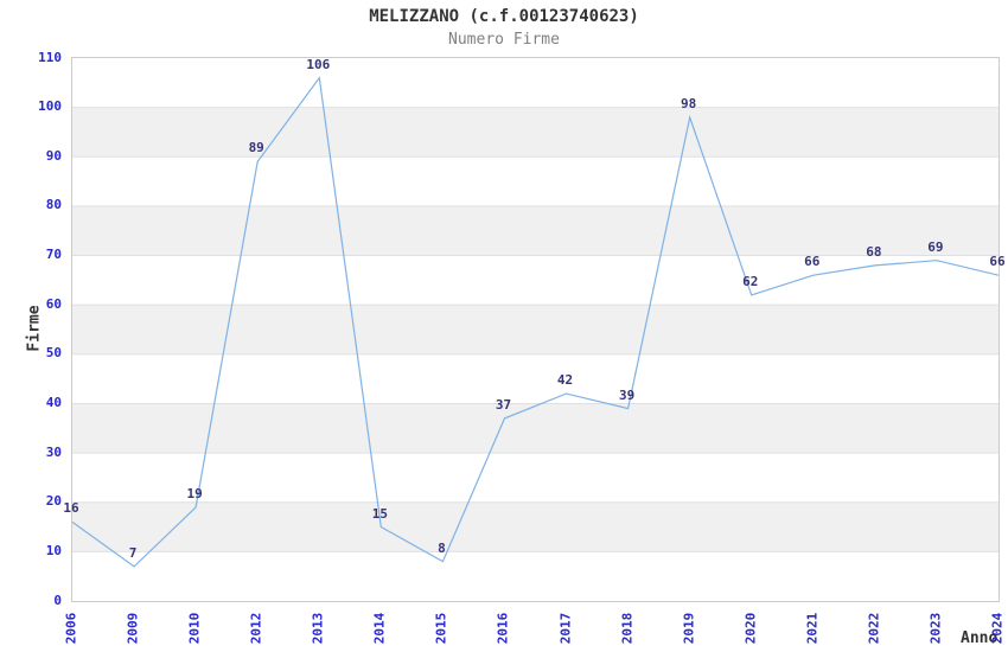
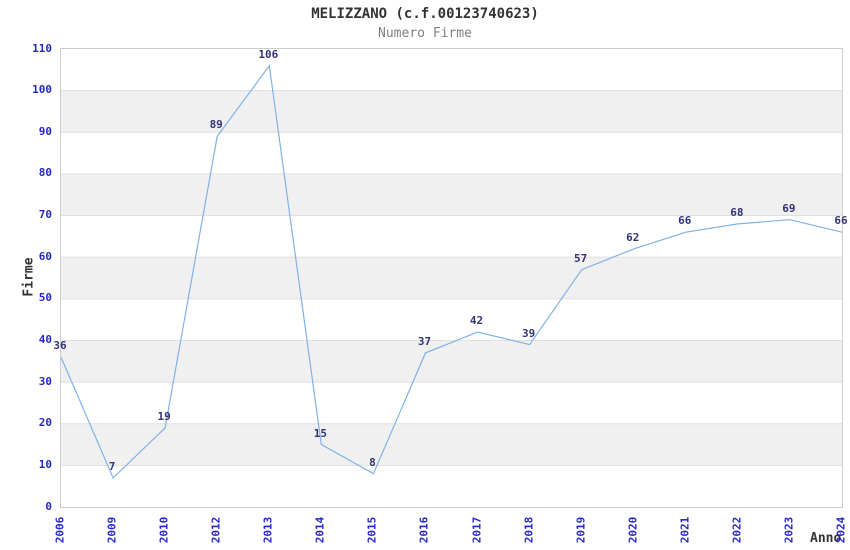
2006: 16 -> 36
2019: 98 -> 57
